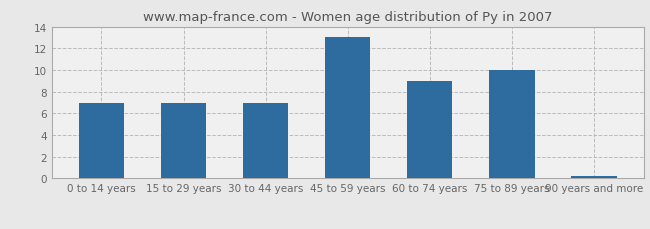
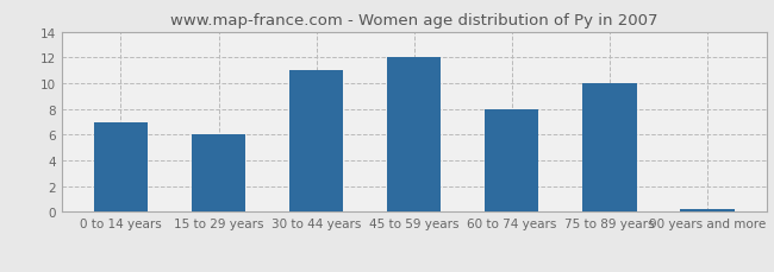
15 to 29 years: 7.0 -> 6.0
30 to 44 years: 7.0 -> 11.0
45 to 59 years: 13.0 -> 12.0
60 to 74 years: 9.0 -> 8.0
